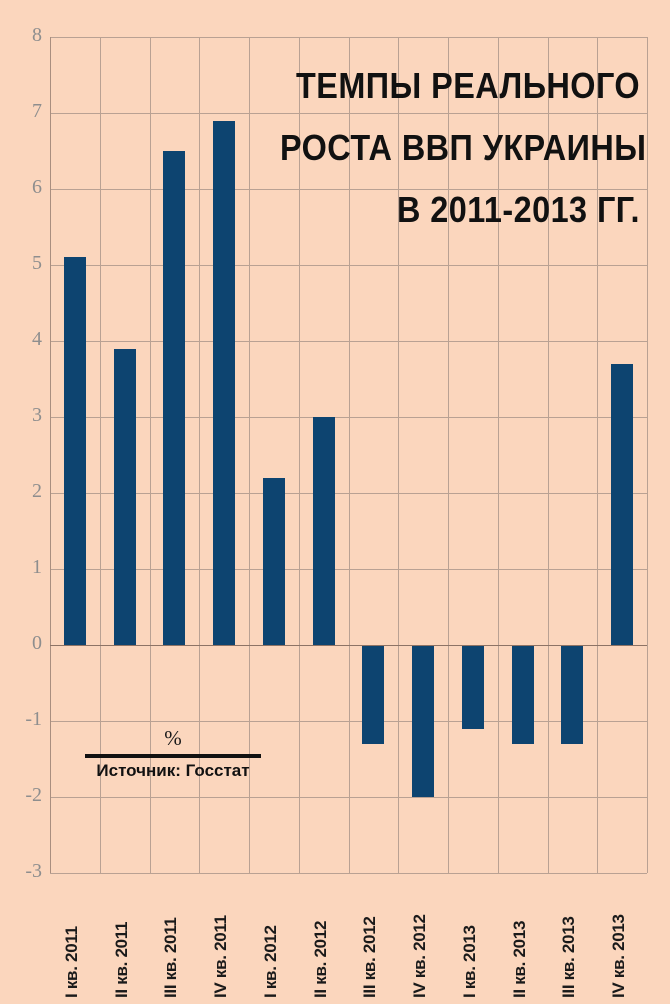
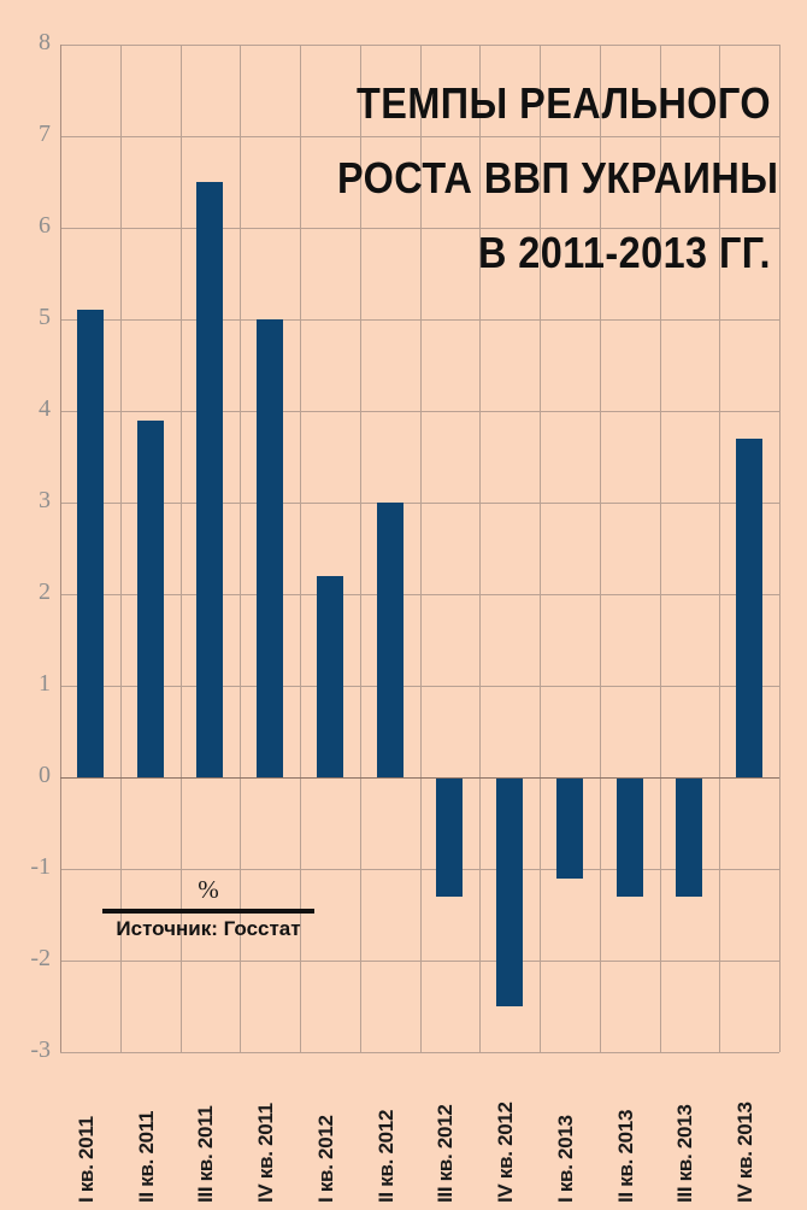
IV кв. 2011: 6.9 -> 5.0
IV кв. 2012: -2.0 -> -2.5
